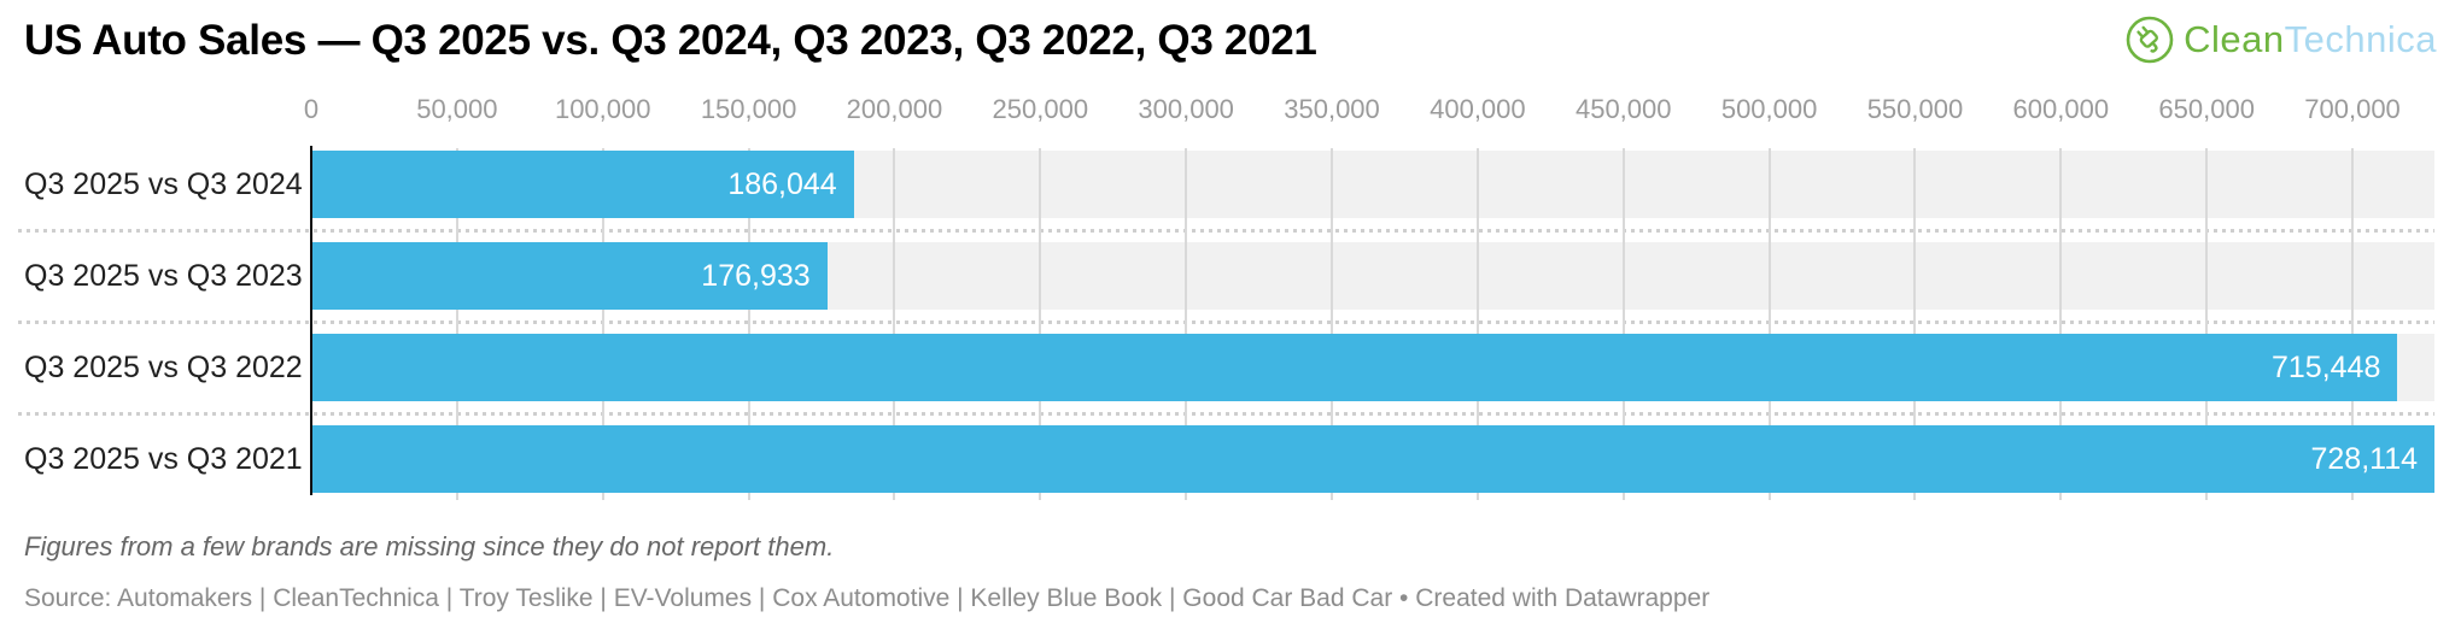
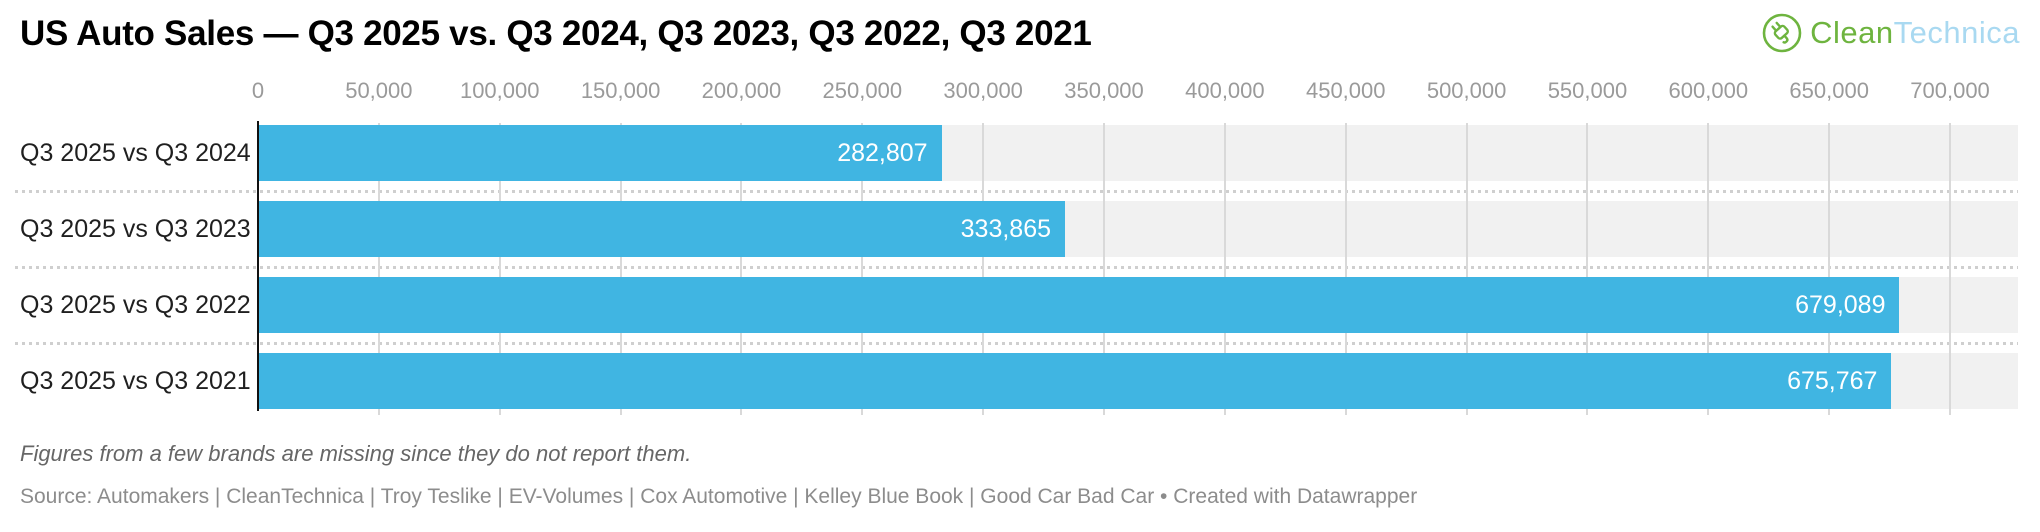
Q3 2025 vs Q3 2024: 186,044 -> 282,807
Q3 2025 vs Q3 2023: 176,933 -> 333,865
Q3 2025 vs Q3 2022: 715,448 -> 679,089
Q3 2025 vs Q3 2021: 728,114 -> 675,767
